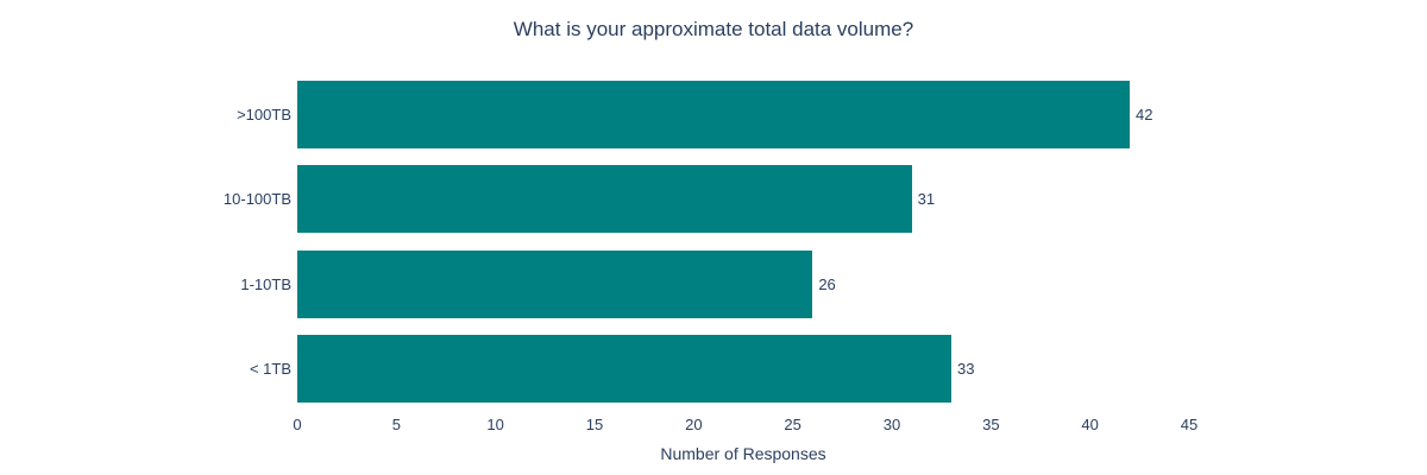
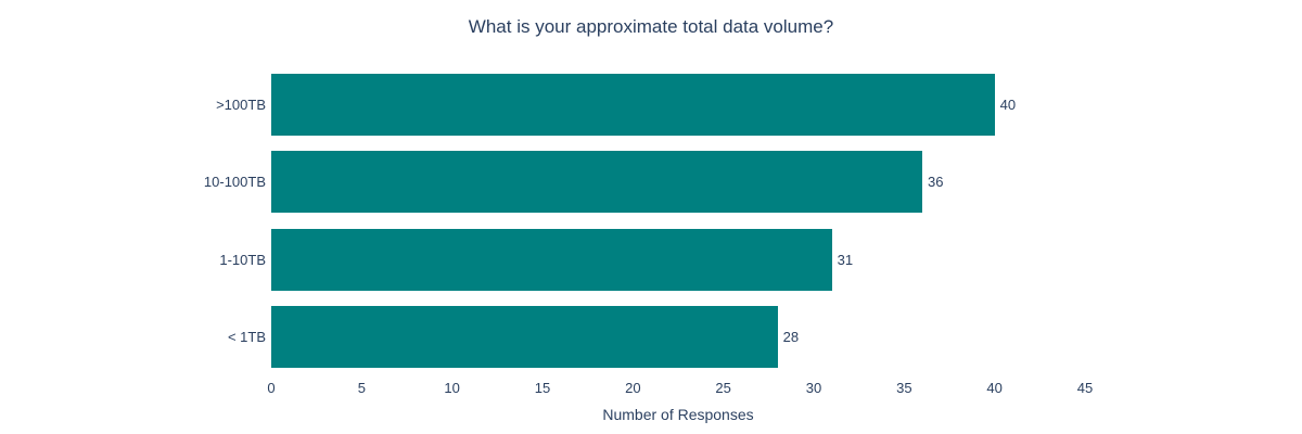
>100TB: 42 -> 40
10-100TB: 31 -> 36
1-10TB: 26 -> 31
< 1TB: 33 -> 28
